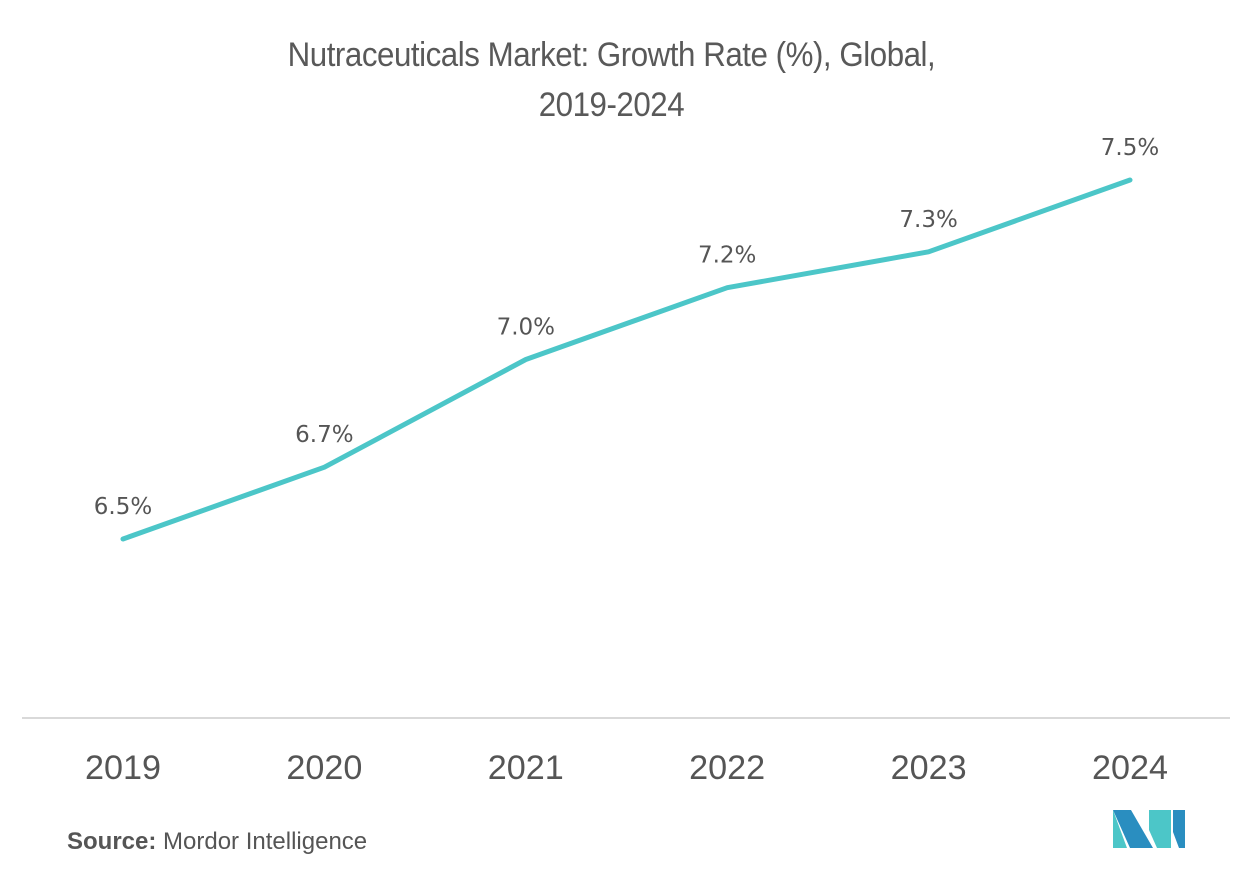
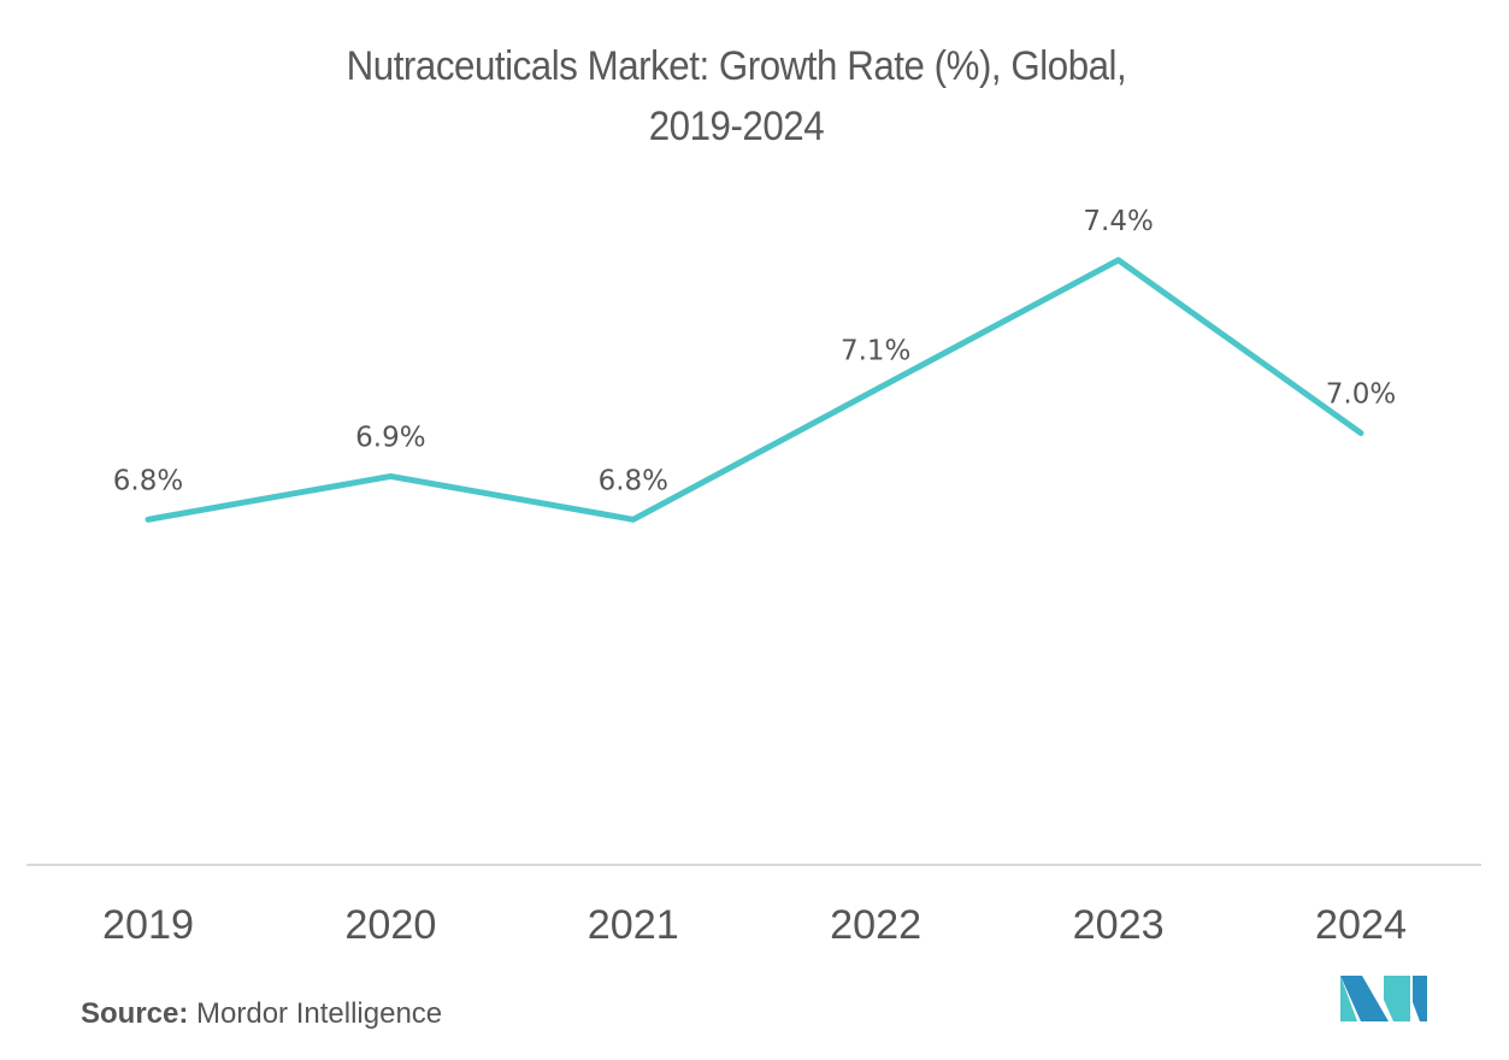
2019: 6.5% -> 6.8%
2020: 6.7% -> 6.9%
2021: 7.0% -> 6.8%
2022: 7.2% -> 7.1%
2023: 7.3% -> 7.4%
2024: 7.5% -> 7.0%
